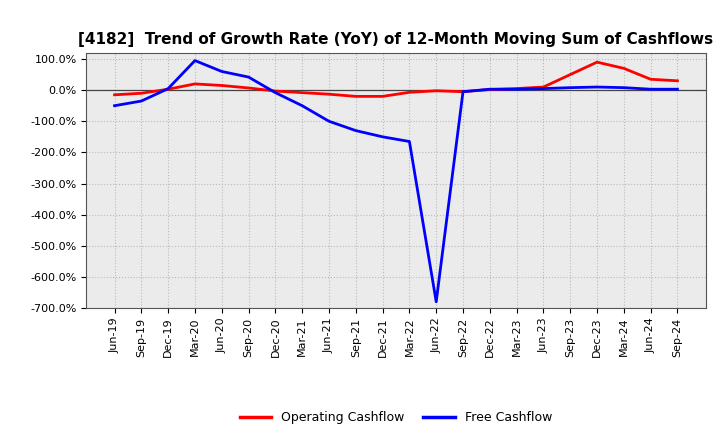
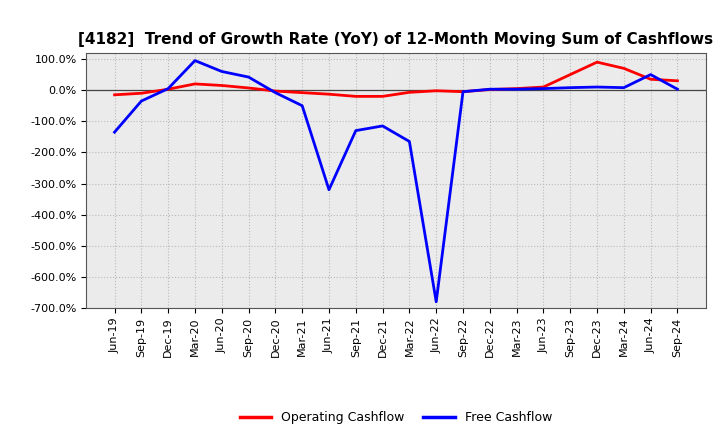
Free Cashflow/Jun-19: -50% -> -135%
Free Cashflow/Jun-21: -100% -> -320%
Free Cashflow/Dec-21: -150% -> -115%
Free Cashflow/Jun-24: 3% -> 50%
